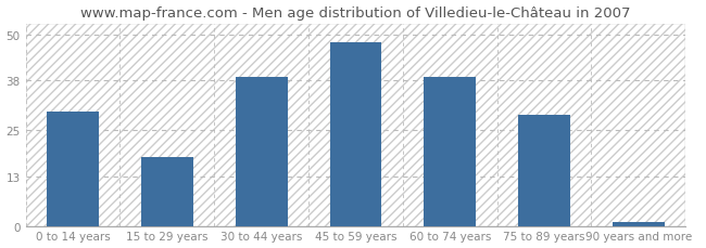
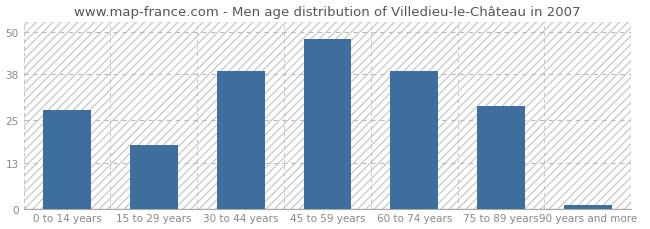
0 to 14 years: 30 -> 28
